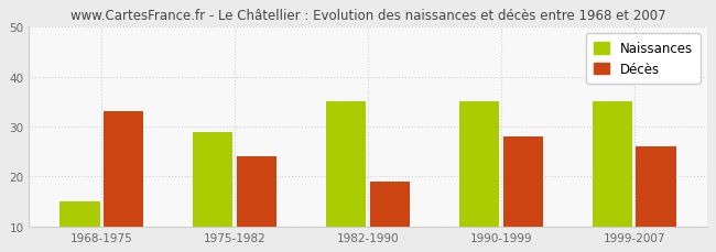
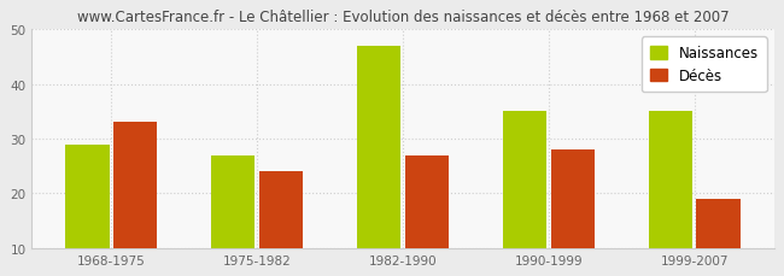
Naissances/1968-1975: 15 -> 29
Naissances/1975-1982: 29 -> 27
Naissances/1982-1990: 35 -> 47
Décès/1982-1990: 19 -> 27
Décès/1999-2007: 26 -> 19
